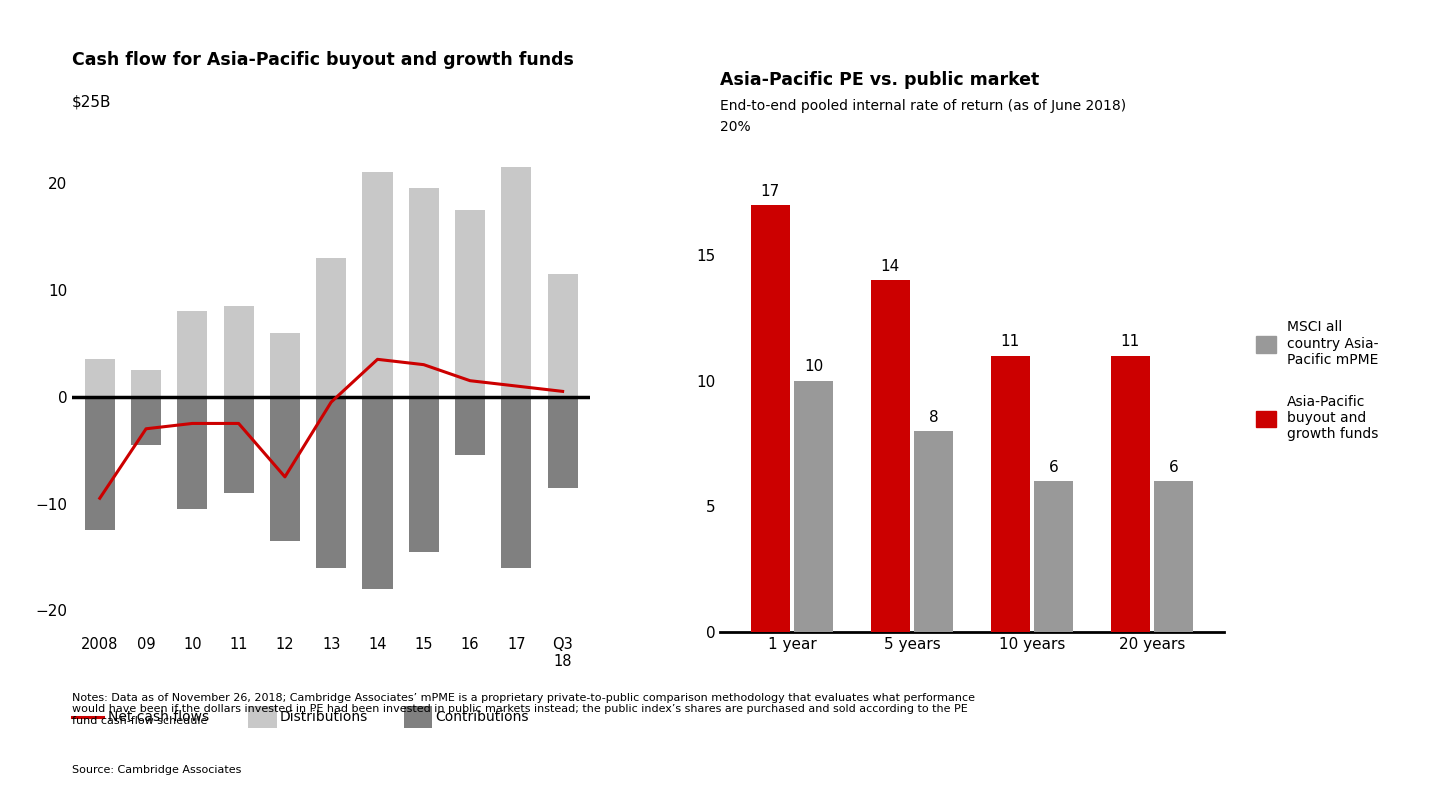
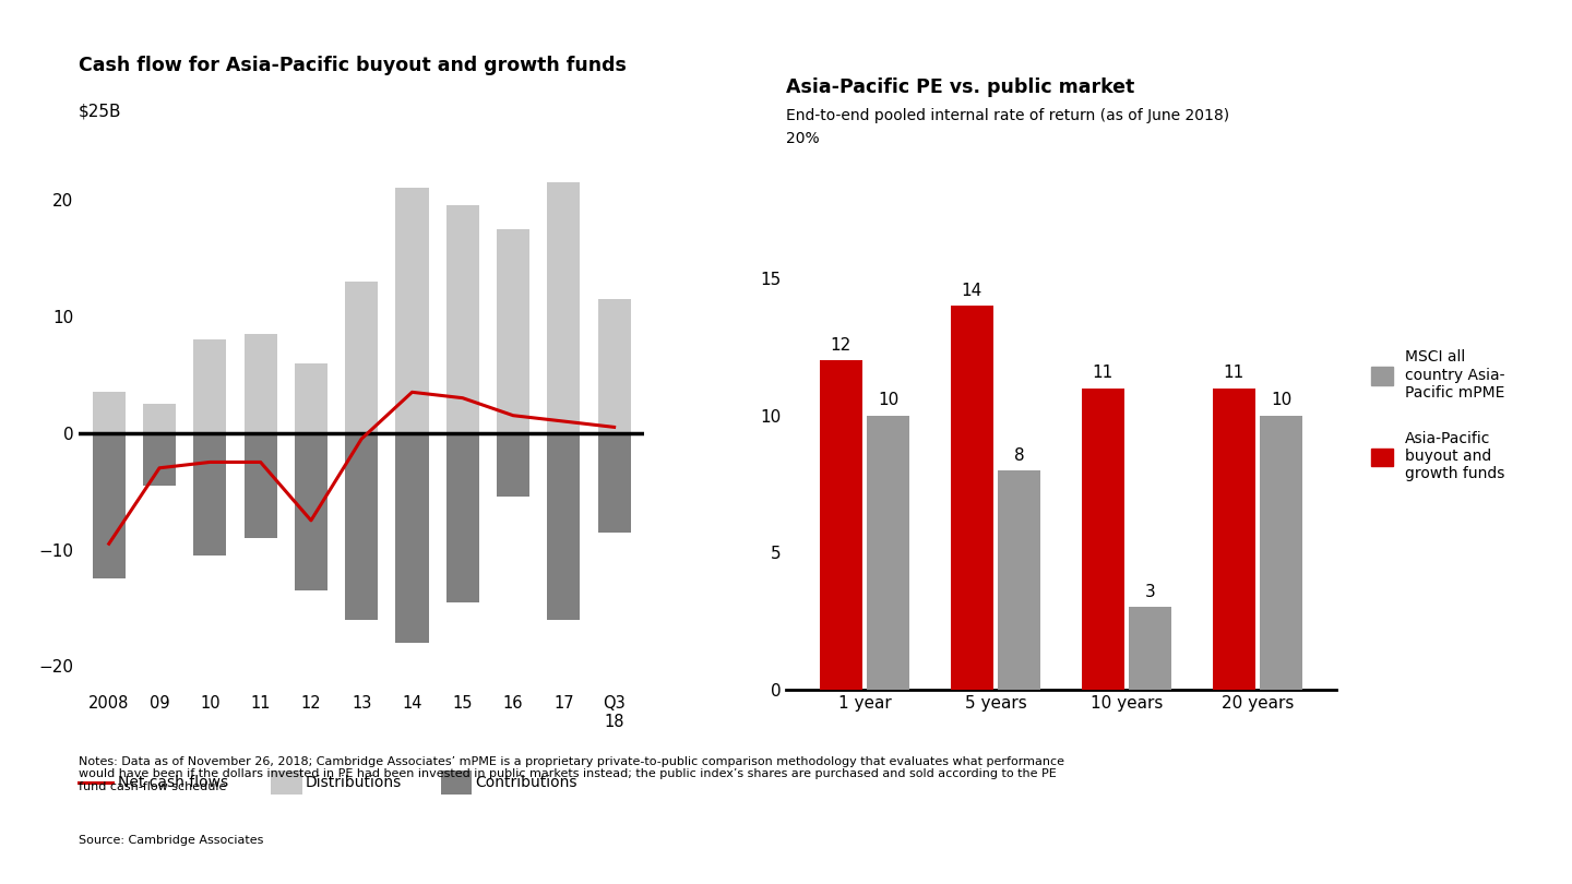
Asia-Pacific buyout and growth funds/1 year: 17 -> 12
MSCI all country Asia- Pacific mPME/10 years: 6 -> 3
MSCI all country Asia- Pacific mPME/20 years: 6 -> 10
